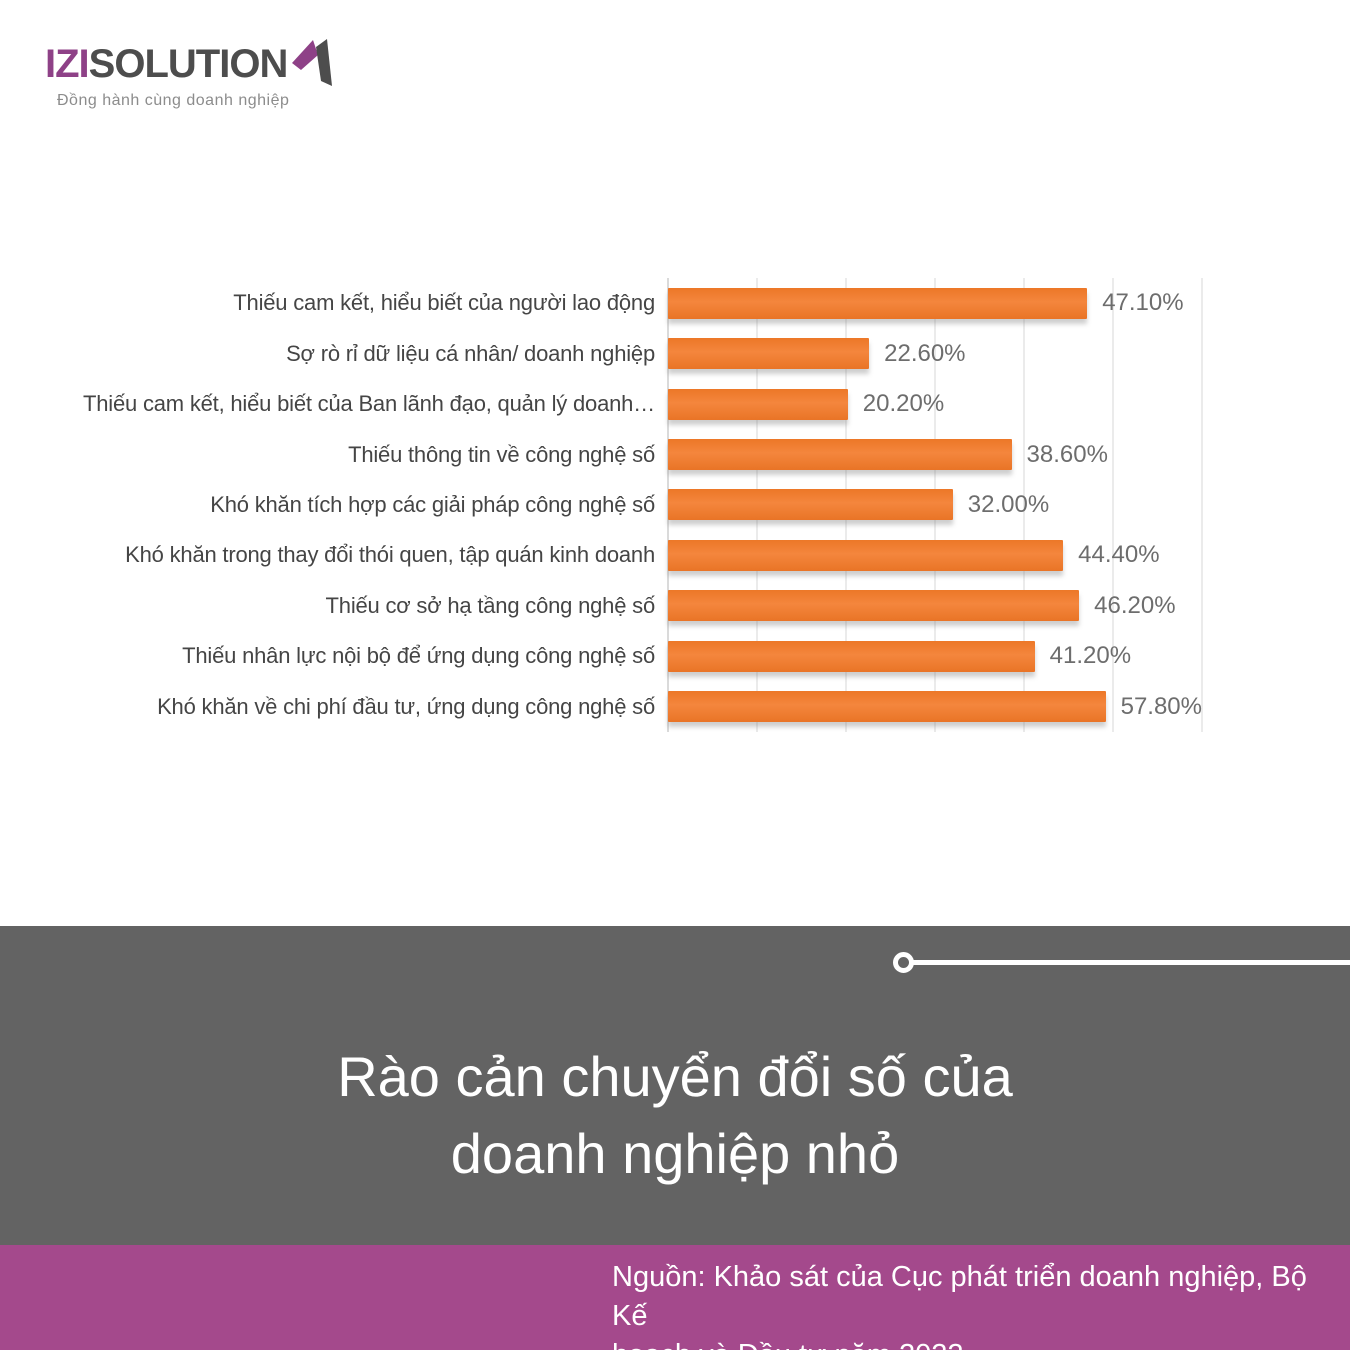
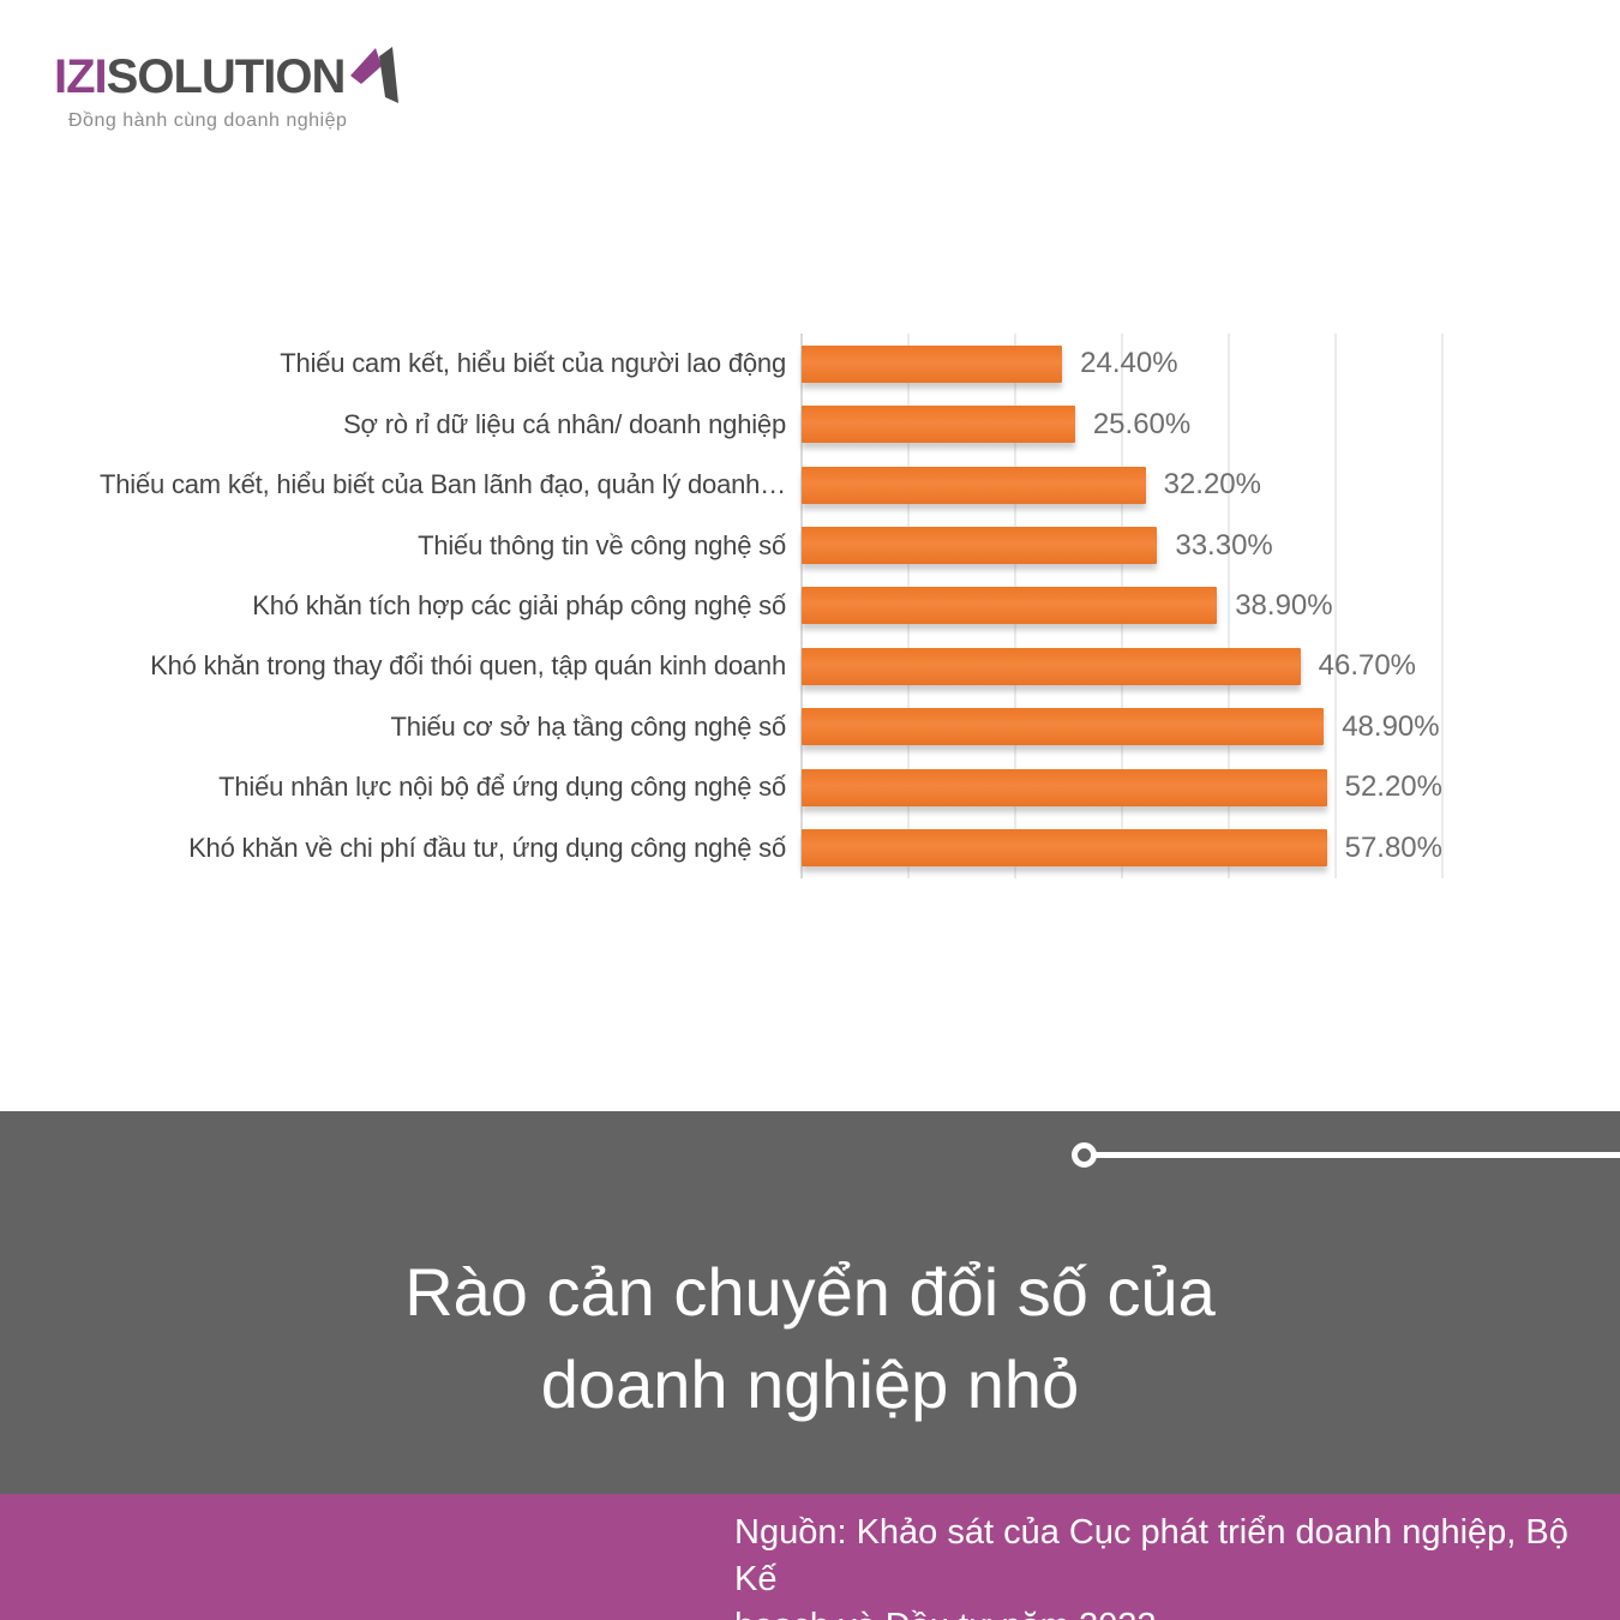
Thiếu cam kết, hiểu biết của người lao động: 47.10% -> 24.40%
Sợ rò rỉ dữ liệu cá nhân/ doanh nghiệp: 22.60% -> 25.60%
Thiếu cam kết, hiểu biết của Ban lãnh đạo, quản lý doanh…: 20.20% -> 32.20%
Thiếu thông tin về công nghệ số: 38.60% -> 33.30%
Khó khăn tích hợp các giải pháp công nghệ số: 32.00% -> 38.90%
Khó khăn trong thay đổi thói quen, tập quán kinh doanh: 44.40% -> 46.70%
Thiếu cơ sở hạ tầng công nghệ số: 46.20% -> 48.90%
Thiếu nhân lực nội bộ để ứng dụng công nghệ số: 41.20% -> 52.20%
